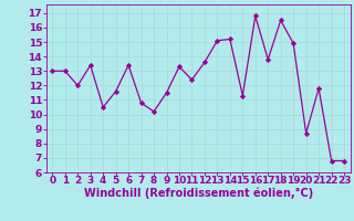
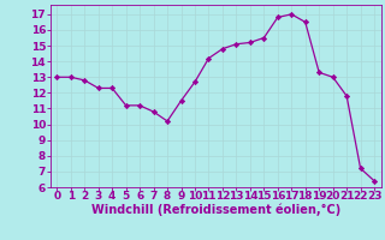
2: 12.0 -> 12.8
3: 13.4 -> 12.3
4: 10.5 -> 12.3
5: 11.6 -> 11.2
6: 13.4 -> 11.2
10: 13.3 -> 12.7
11: 12.4 -> 14.2
12: 13.6 -> 14.8
15: 11.3 -> 15.5
17: 13.8 -> 17.0
19: 14.9 -> 13.3
20: 8.7 -> 13.0
22: 6.8 -> 7.2
23: 6.8 -> 6.4
